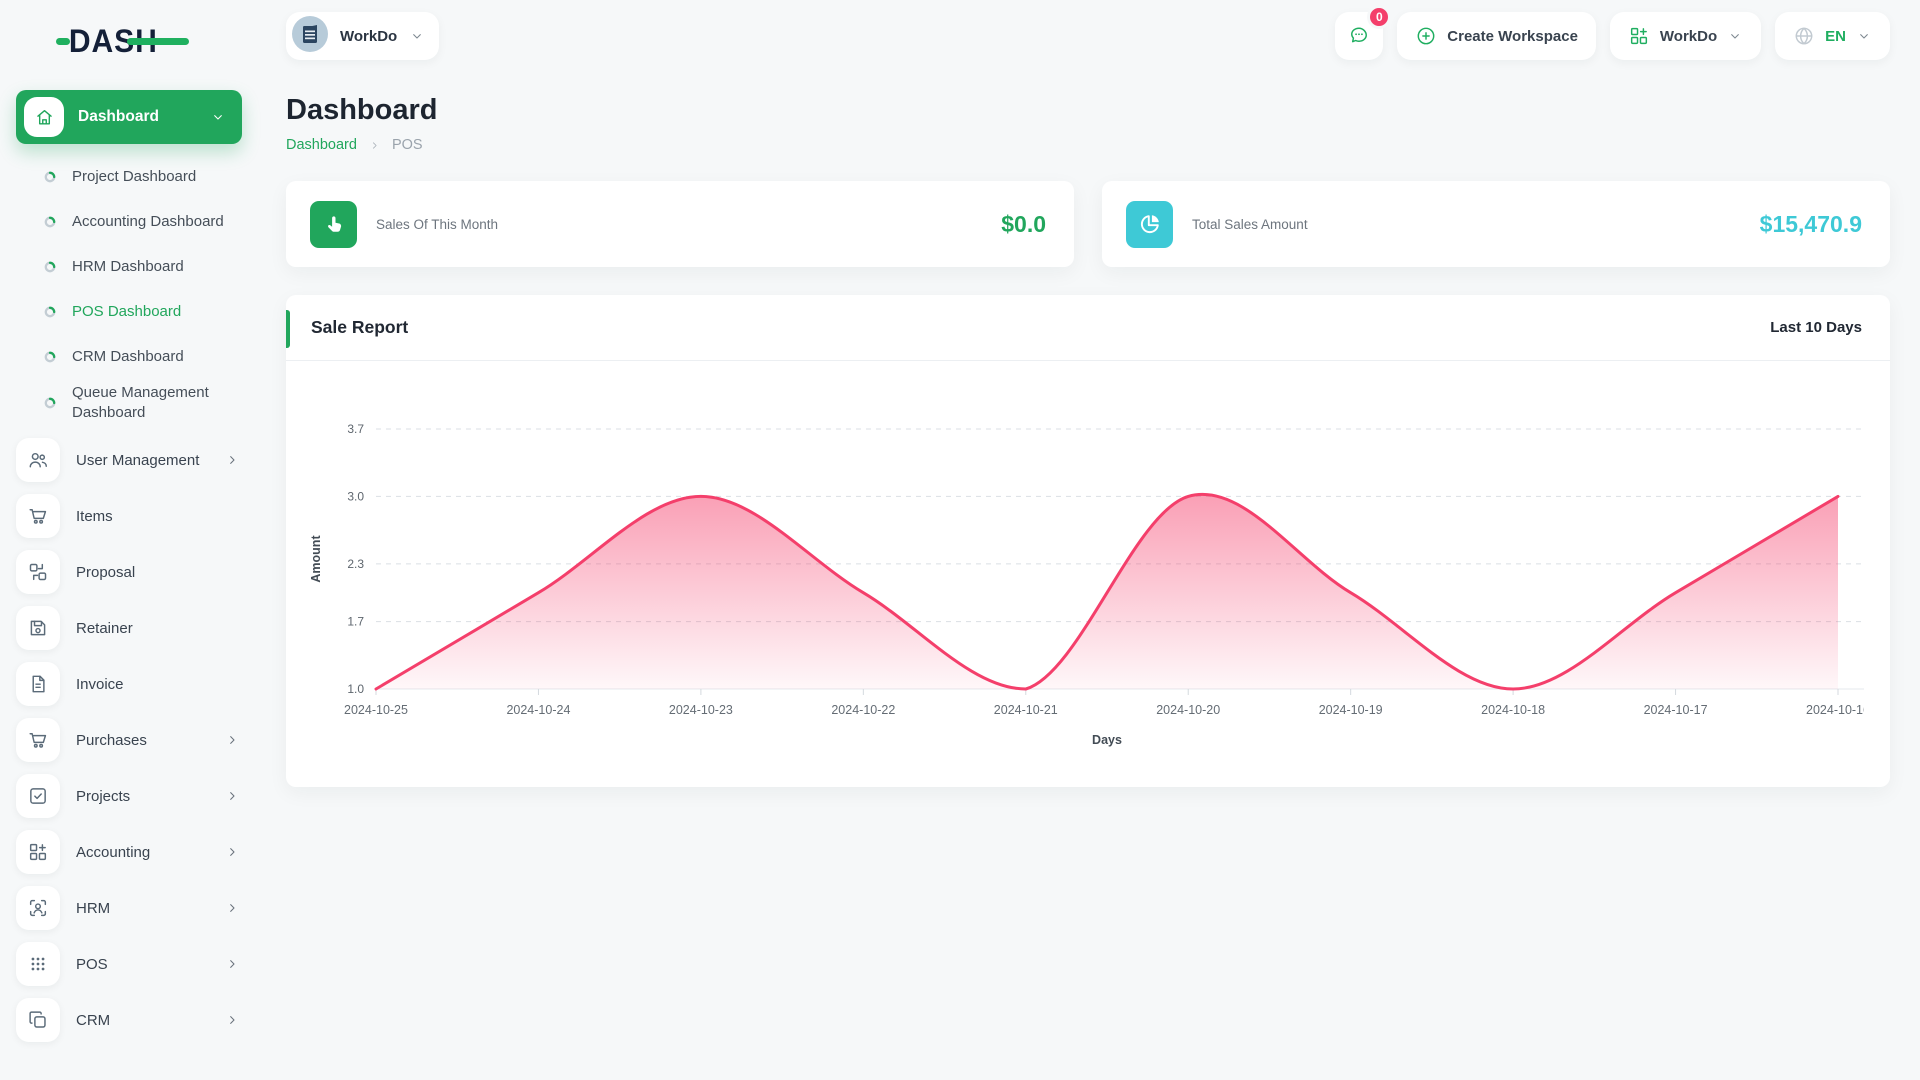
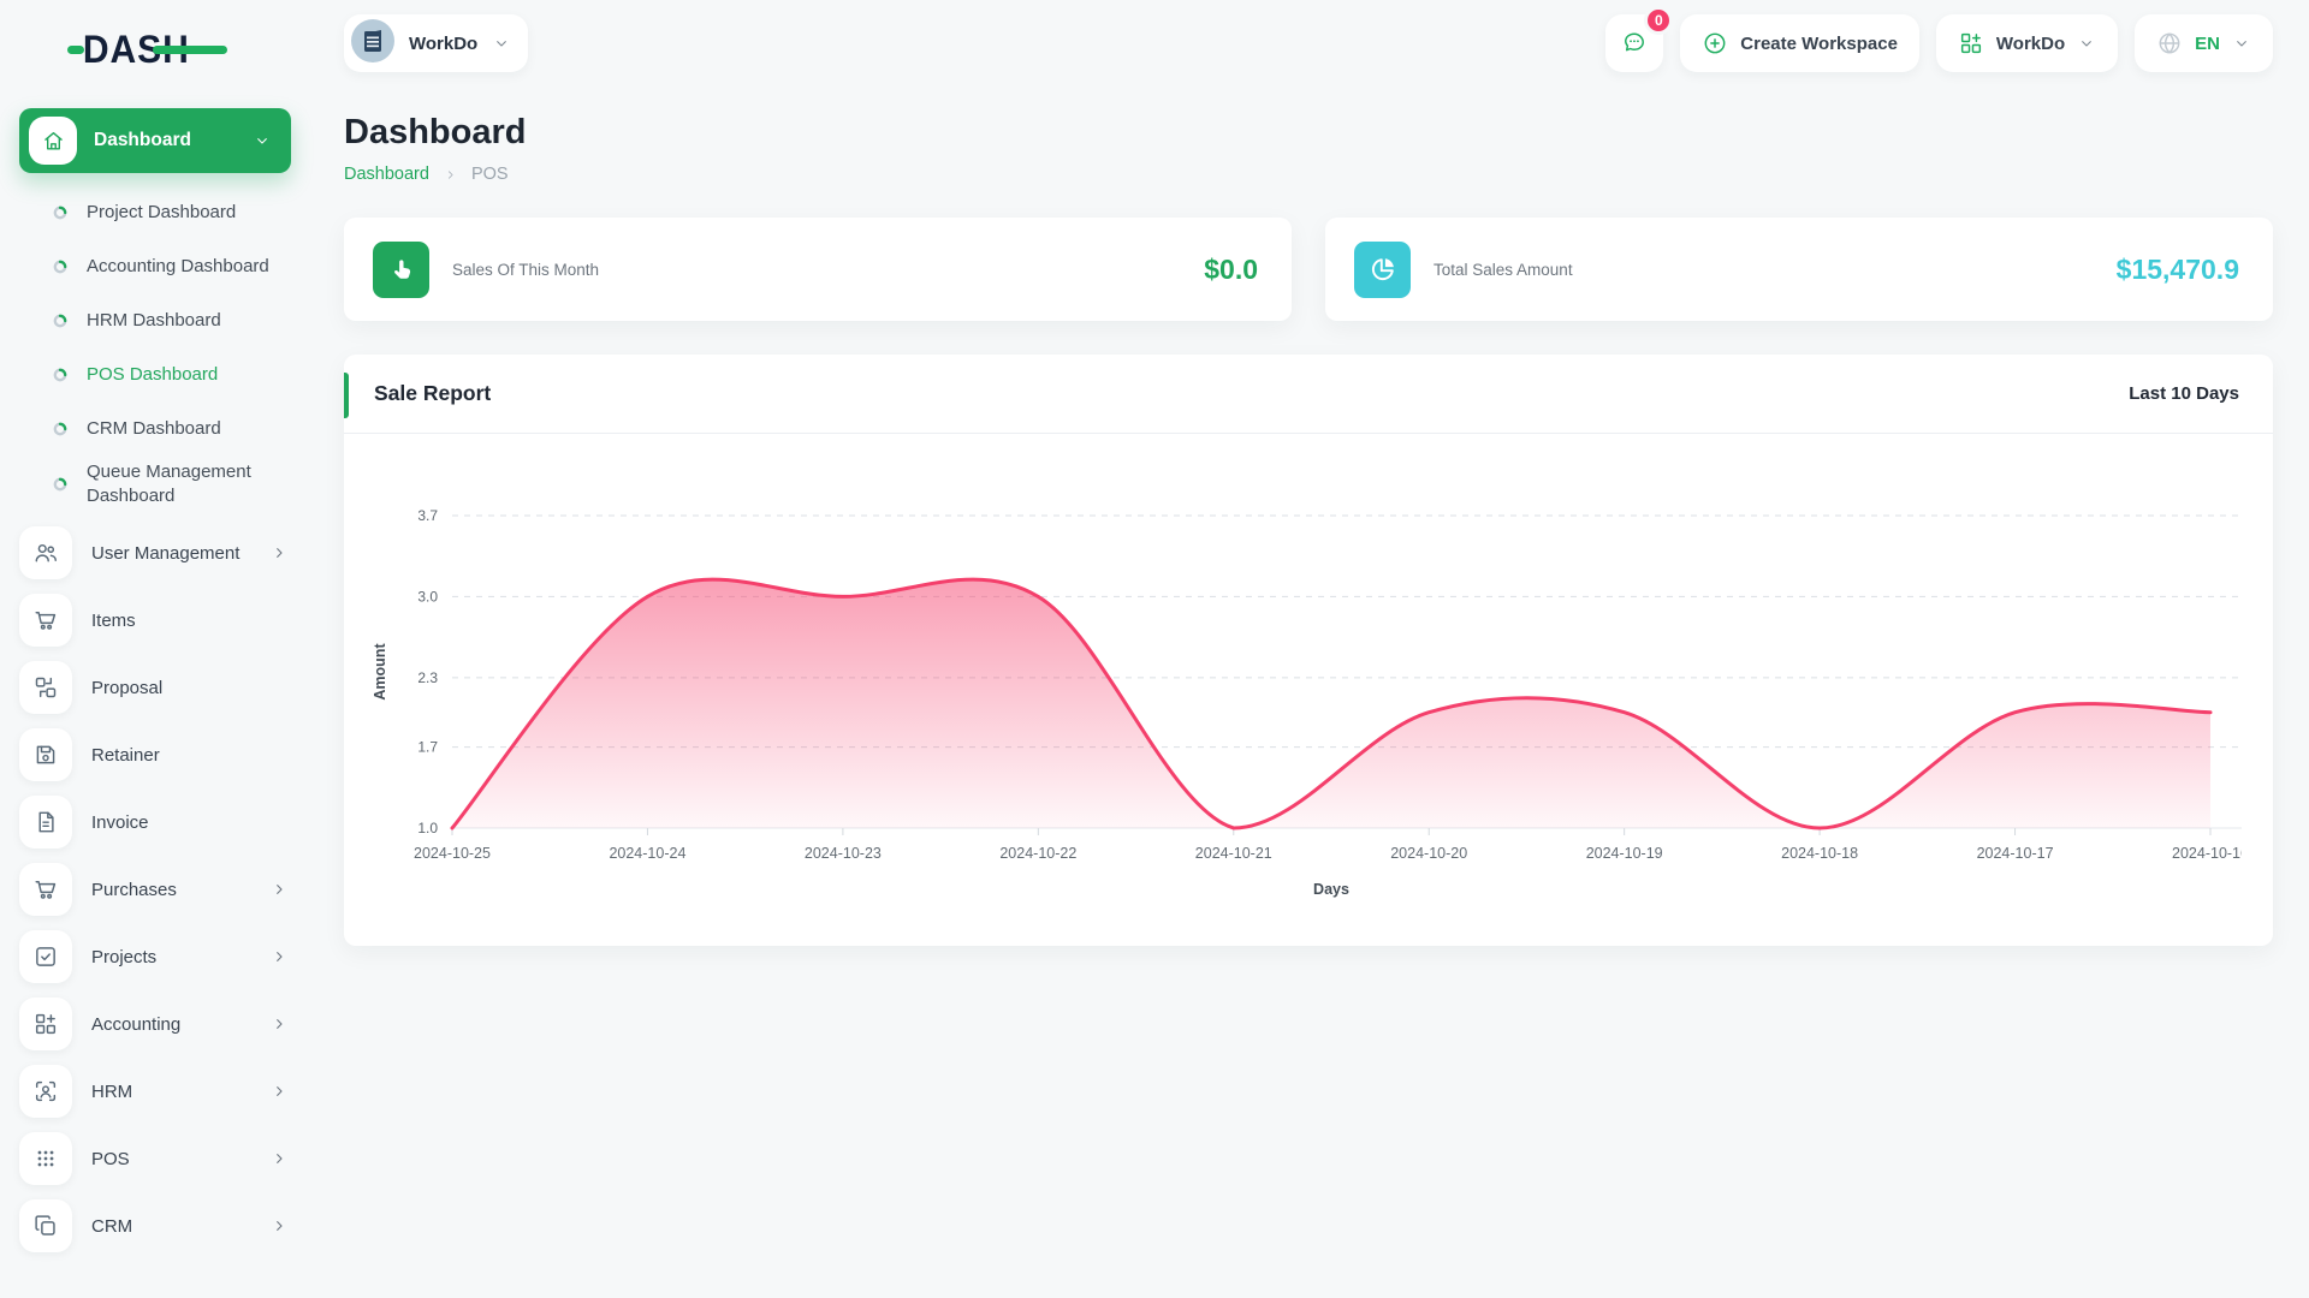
2024-10-24: 2 -> 3
2024-10-22: 2 -> 3
2024-10-20: 3 -> 2
2024-10-16: 3 -> 2
